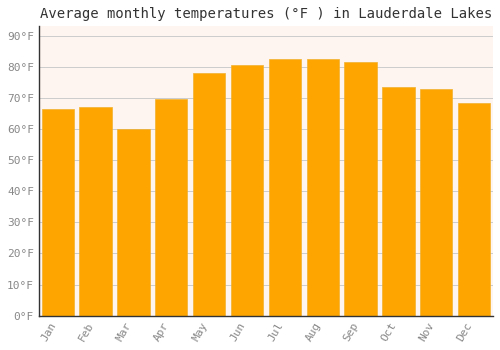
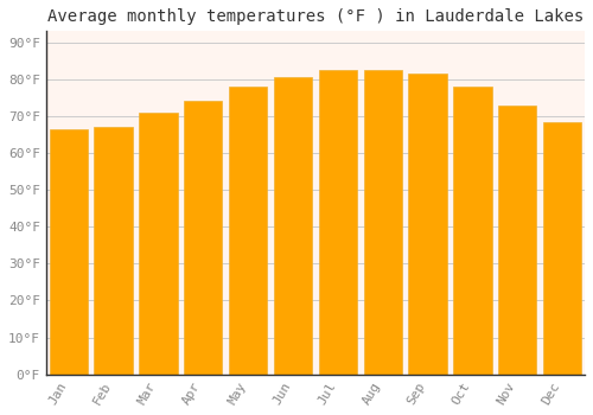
Mar: 60.0°F -> 71.0°F
Apr: 69.5°F -> 74.0°F
Oct: 73.5°F -> 78.0°F
